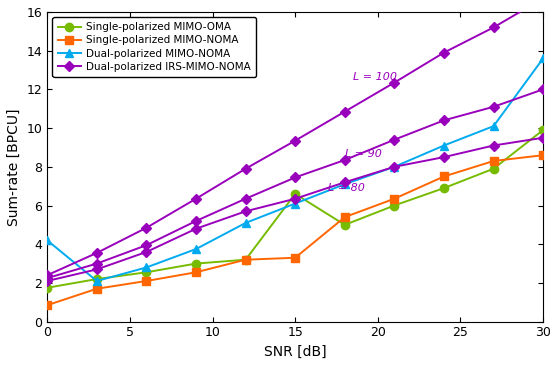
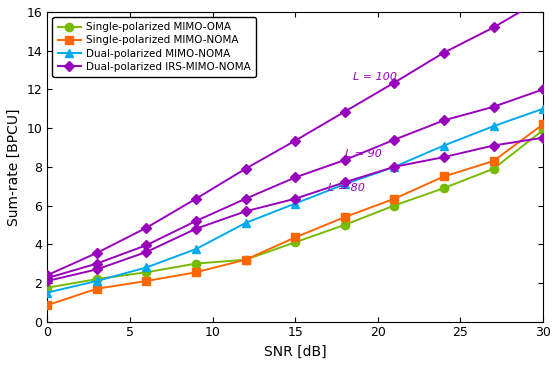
Dual-polarized MIMO-NOMA/0: 4.2 -> 1.5
Single-polarized MIMO-OMA/15: 6.6 -> 4.1
Single-polarized MIMO-NOMA/15: 3.3 -> 4.3
Single-polarized MIMO-NOMA/30: 8.6 -> 10.2
Dual-polarized MIMO-NOMA/30: 13.6 -> 11.0
